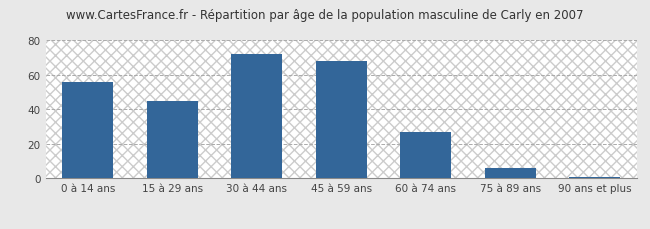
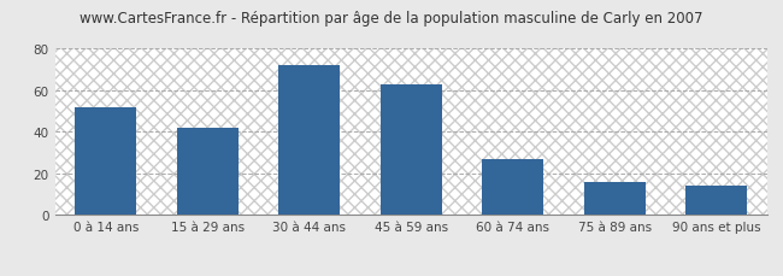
0 à 14 ans: 56 -> 52
15 à 29 ans: 45 -> 42
45 à 59 ans: 68 -> 63
75 à 89 ans: 6 -> 16
90 ans et plus: 1 -> 14
